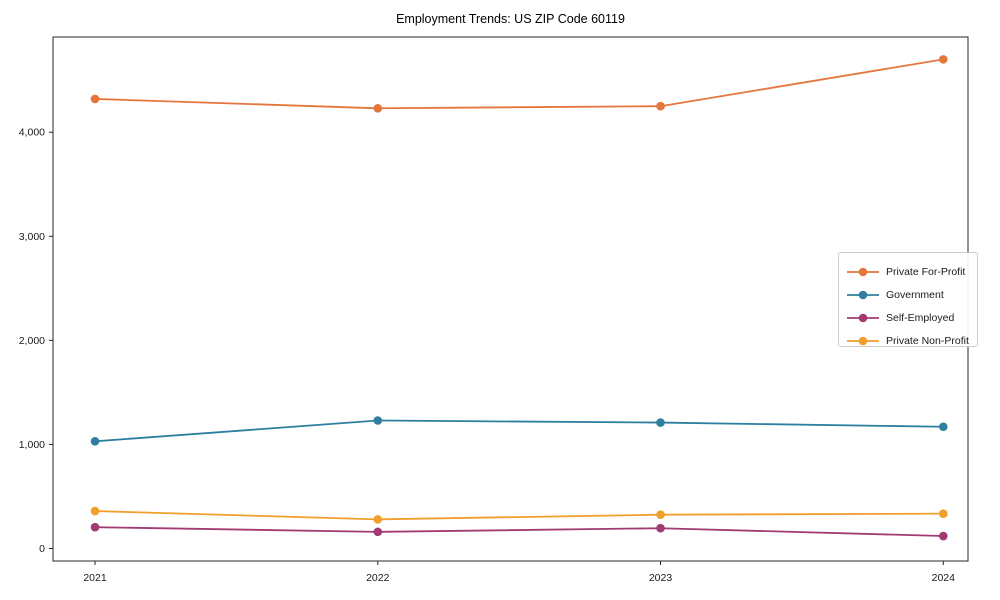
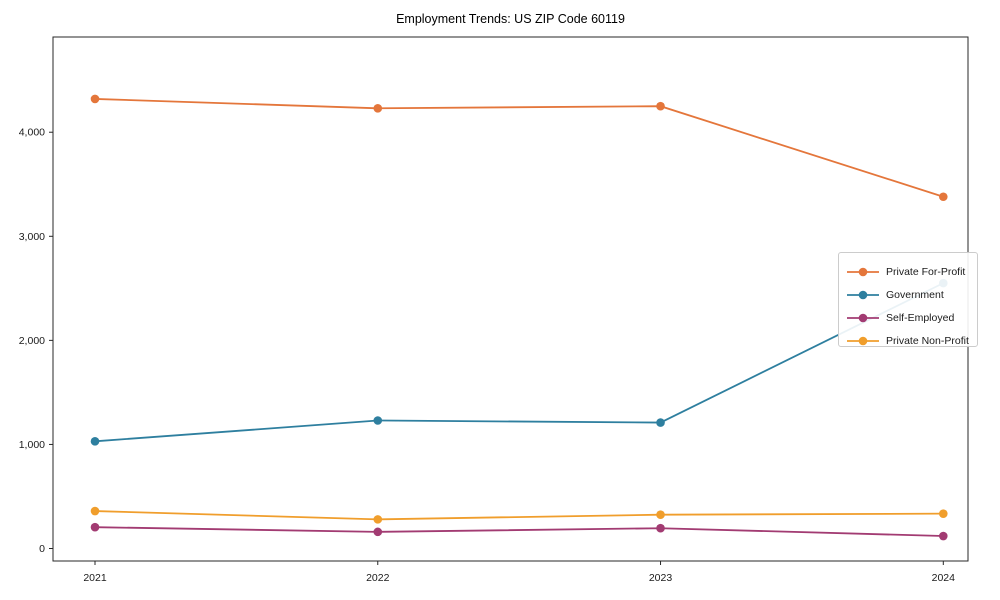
Private For-Profit/2024: 4700 -> 3380
Government/2024: 1170 -> 2550
